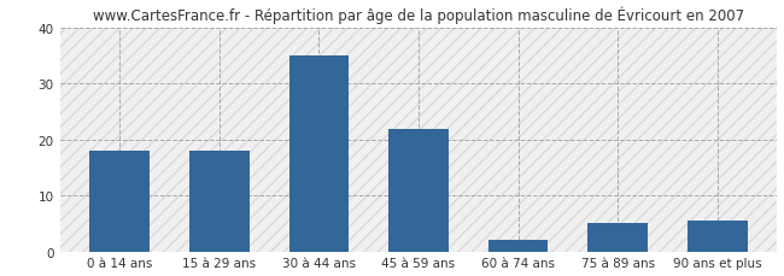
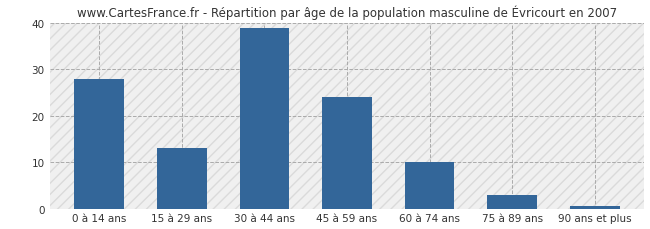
0 à 14 ans: 18.0 -> 28.0
15 à 29 ans: 18.0 -> 13.0
30 à 44 ans: 35.0 -> 39.0
45 à 59 ans: 22.0 -> 24.0
60 à 74 ans: 2.0 -> 10.0
75 à 89 ans: 5.0 -> 3.0
90 ans et plus: 5.5 -> 0.5
